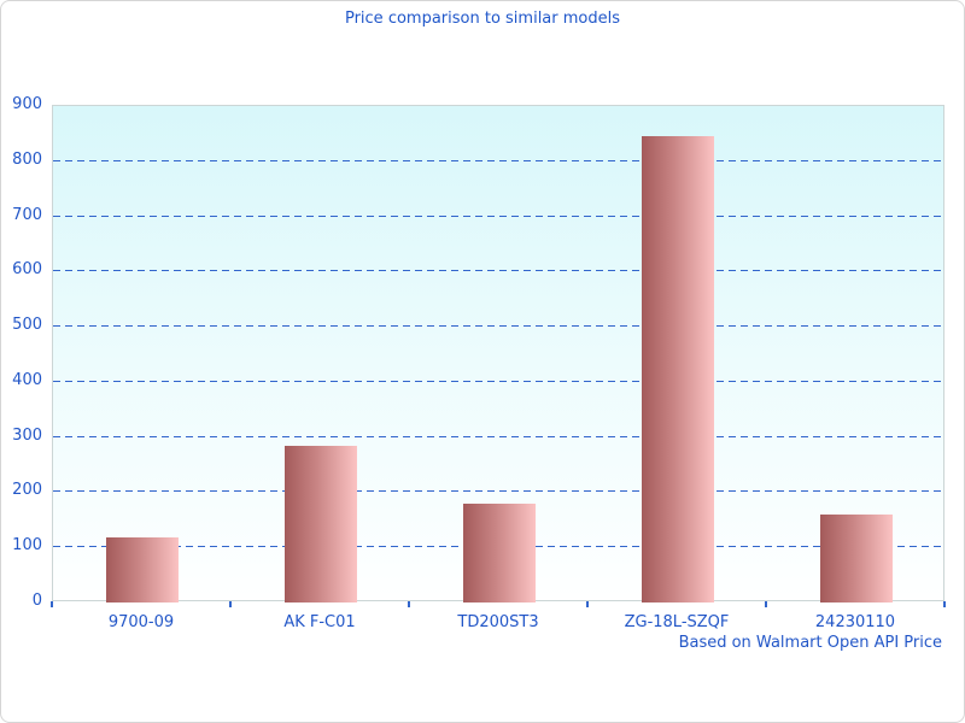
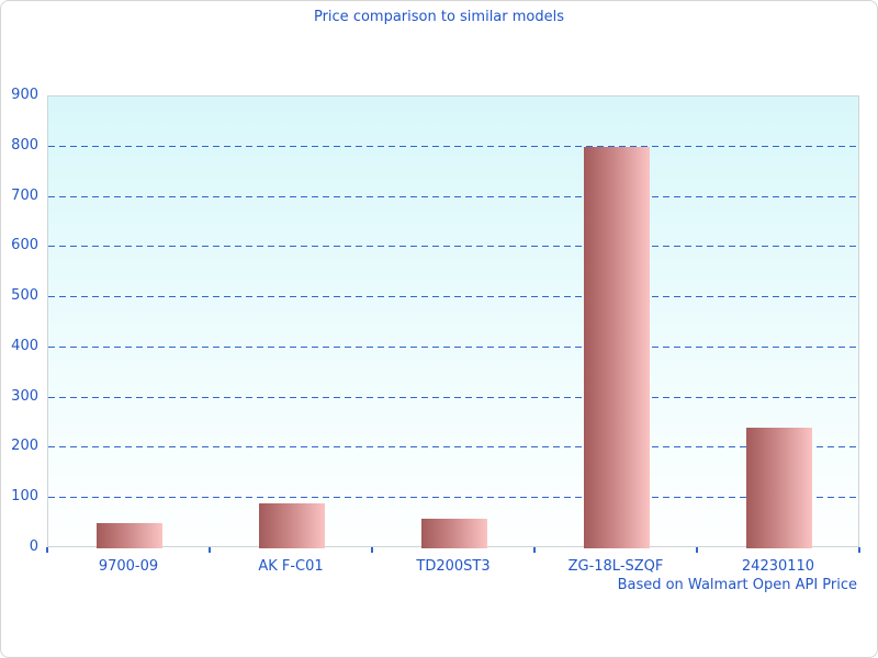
9700-09: 120 -> 50
AK F-C01: 280 -> 90
TD200ST3: 180 -> 60
ZG-18L-SZQF: 840 -> 800
24230110: 160 -> 240
